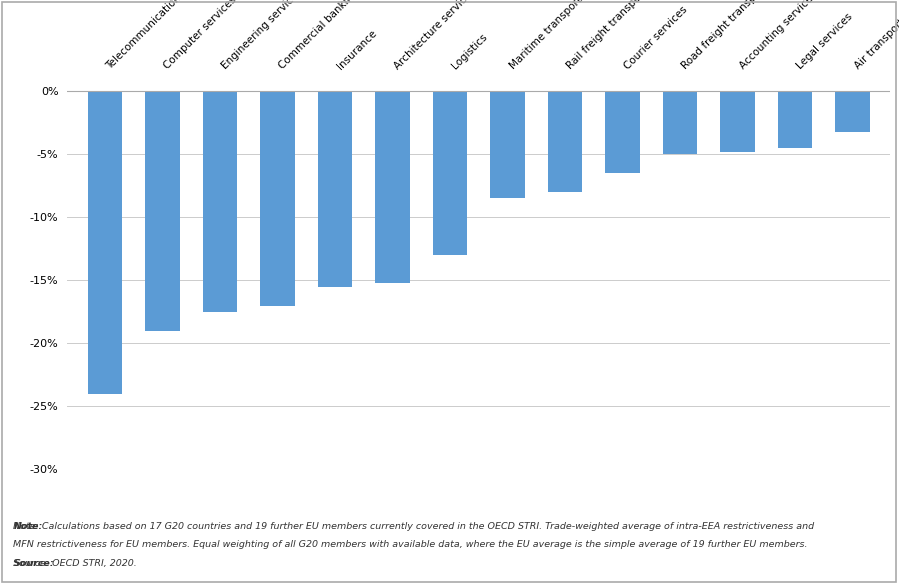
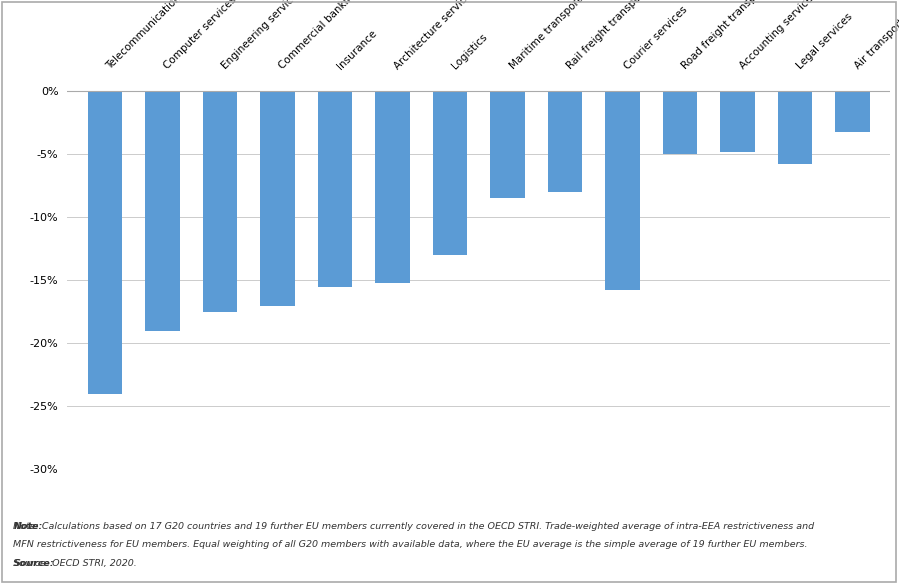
Courier services: -6.5% -> -15.8%
Legal services: -4.5% -> -5.8%
